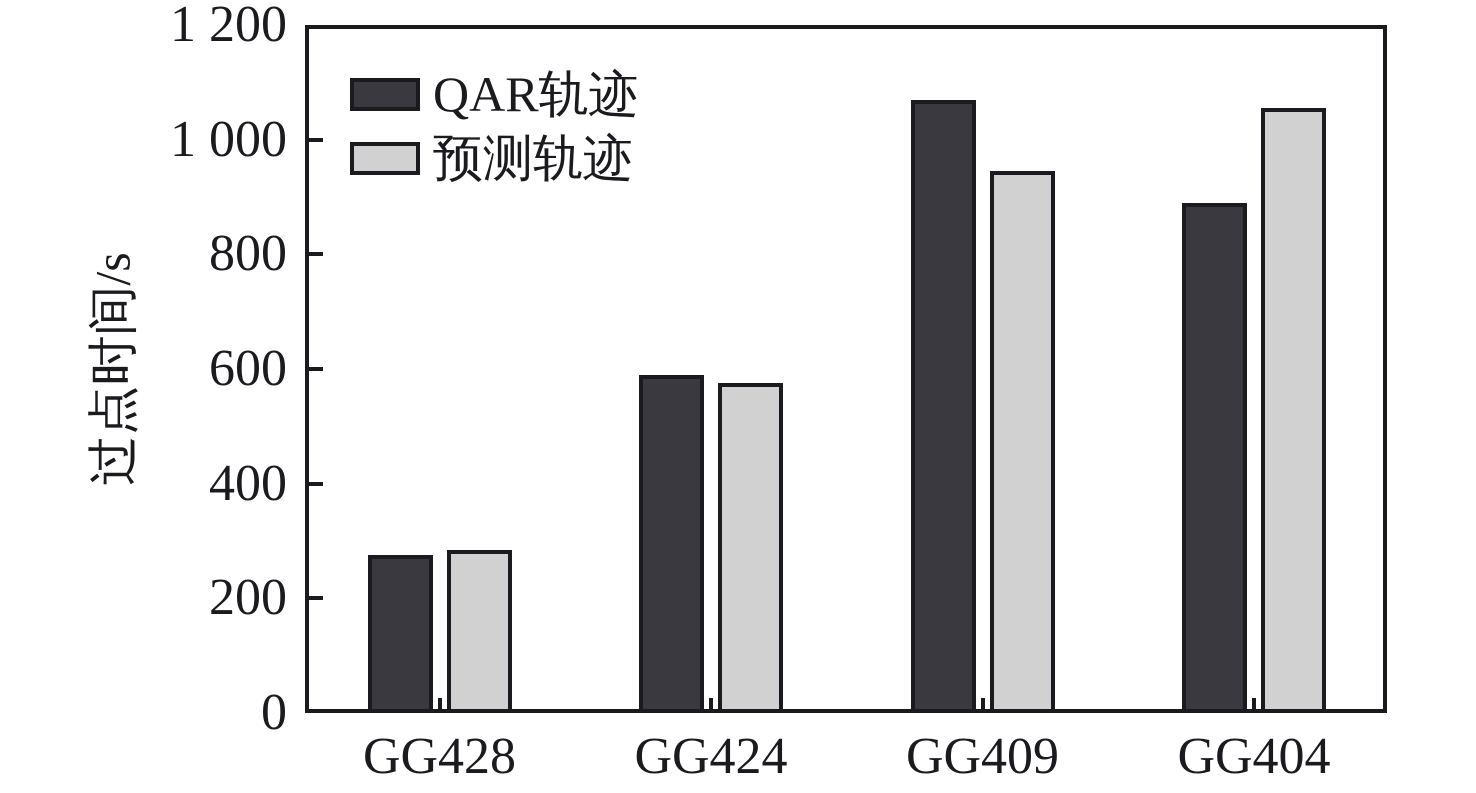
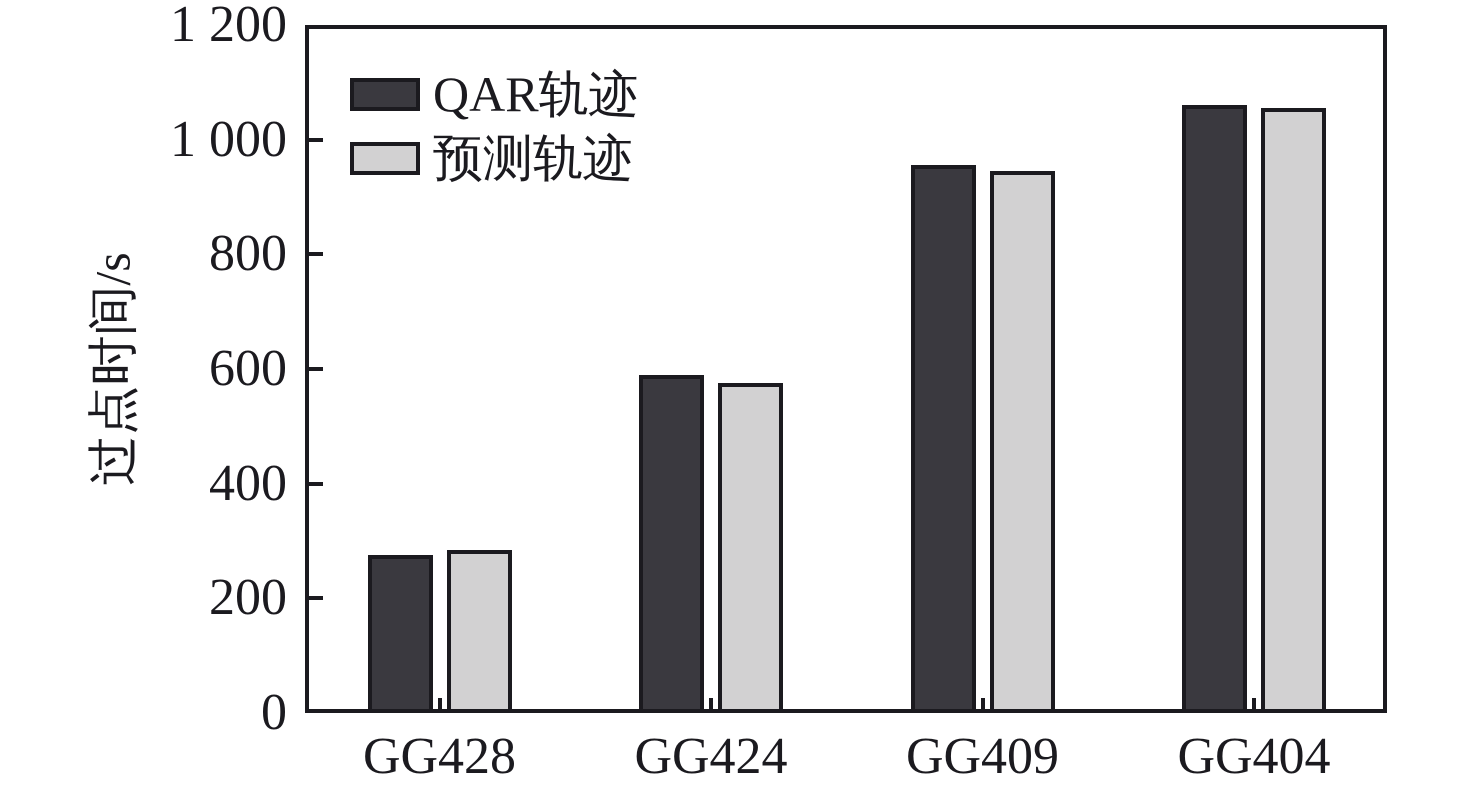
QAR轨迹/GG409: 1070 -> 960
QAR轨迹/GG404: 890 -> 1060
